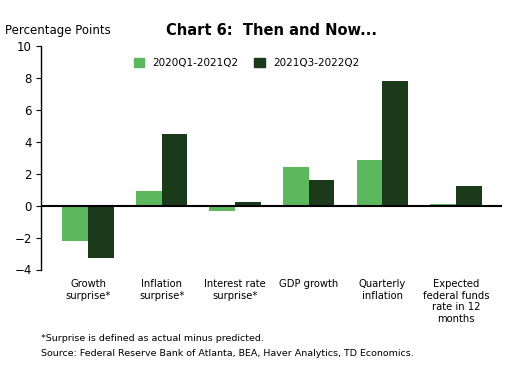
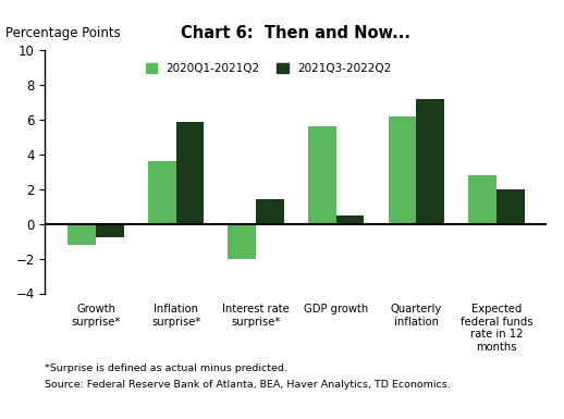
2020Q1-2021Q2/Growth surprise*: -2.2 -> -1.2
2021Q3-2022Q2/Growth surprise*: -3.3 -> -0.8
2020Q1-2021Q2/Inflation surprise*: 0.9 -> 3.6
2021Q3-2022Q2/Inflation surprise*: 4.5 -> 5.9
2020Q1-2021Q2/Interest rate surprise*: -0.3 -> -2.0
2021Q3-2022Q2/Interest rate surprise*: 0.2 -> 1.4
2020Q1-2021Q2/GDP growth: 2.4 -> 5.6
2021Q3-2022Q2/GDP growth: 1.6 -> 0.5
2020Q1-2021Q2/Quarterly inflation: 2.9 -> 6.2
2021Q3-2022Q2/Quarterly inflation: 7.8 -> 7.2
2020Q1-2021Q2/Expected federal funds rate in 12 months: 0.1 -> 2.8
2021Q3-2022Q2/Expected federal funds rate in 12 months: 1.2 -> 2.0
